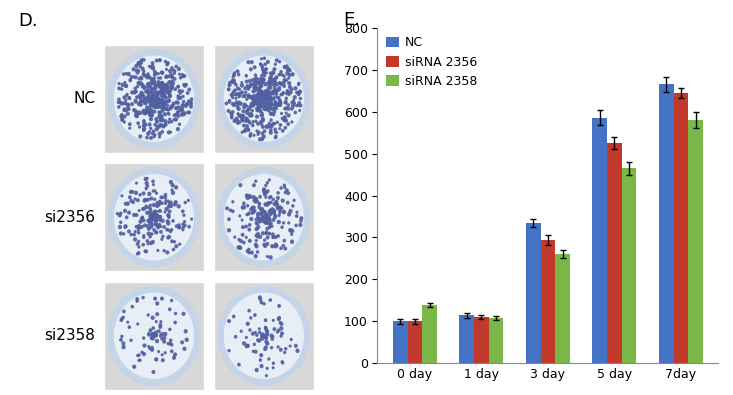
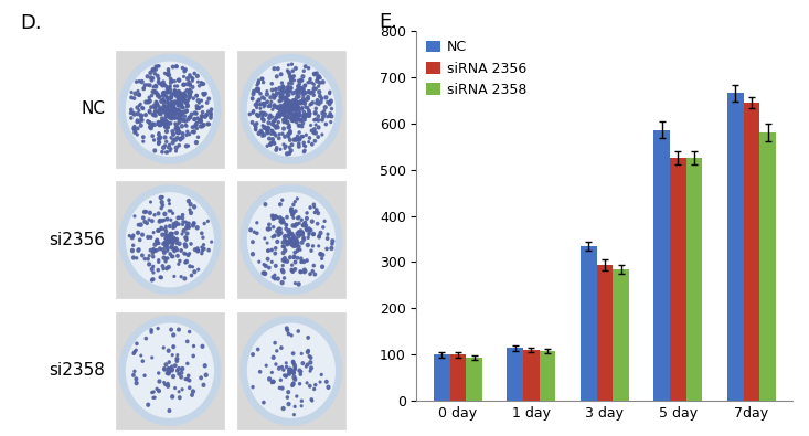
siRNA 2358/0 day: 140 -> 93
siRNA 2358/3 day: 260 -> 285
siRNA 2358/5 day: 465 -> 525
